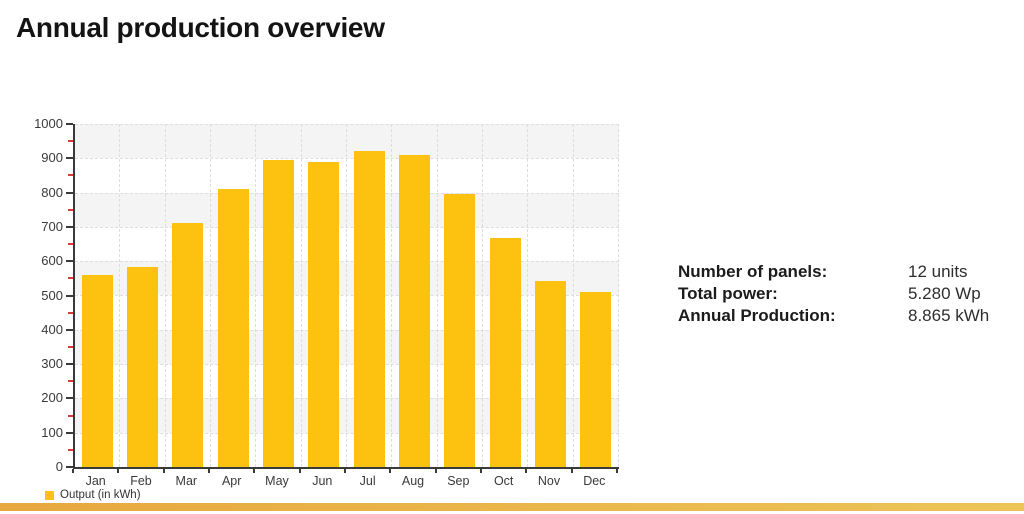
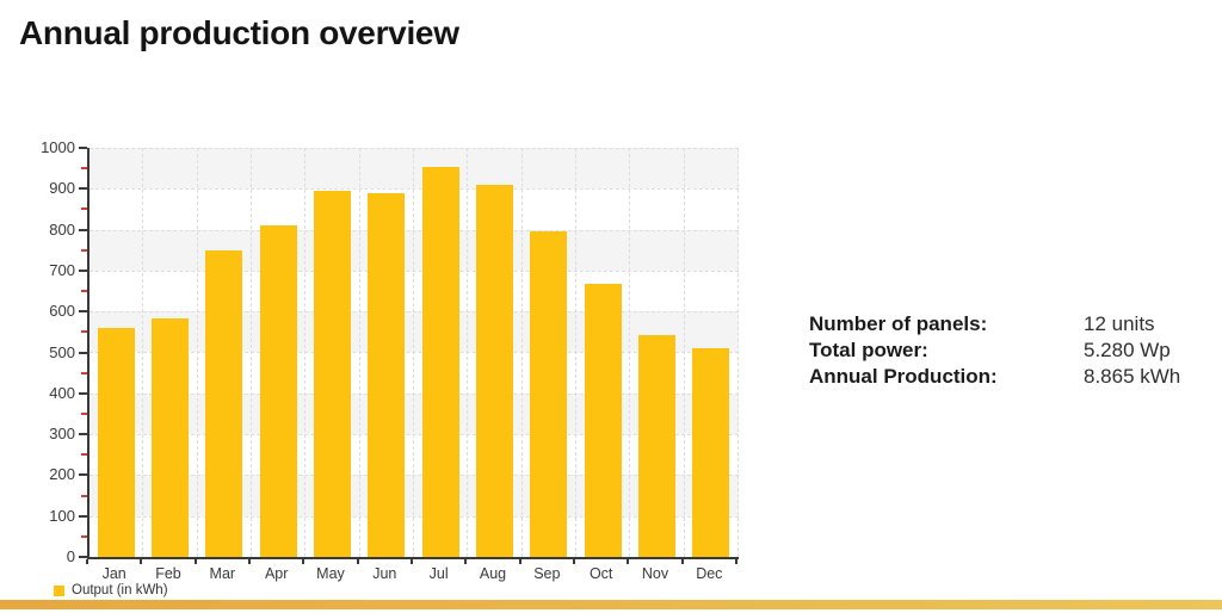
Mar: 710 -> 750
Jul: 920 -> 950
